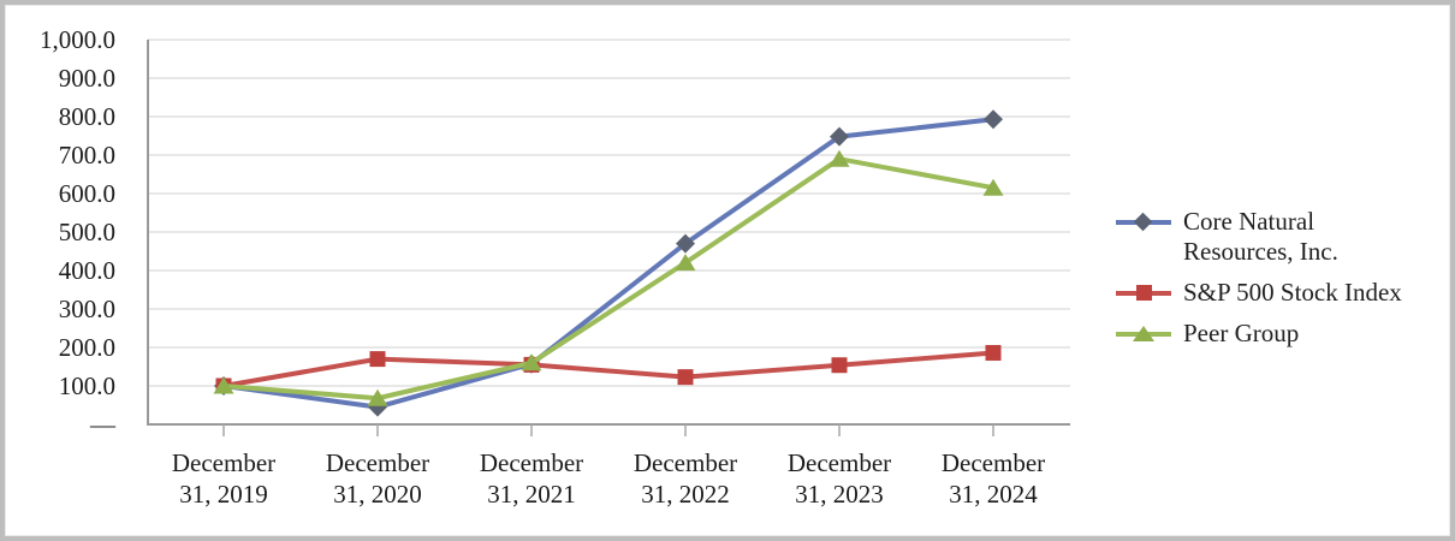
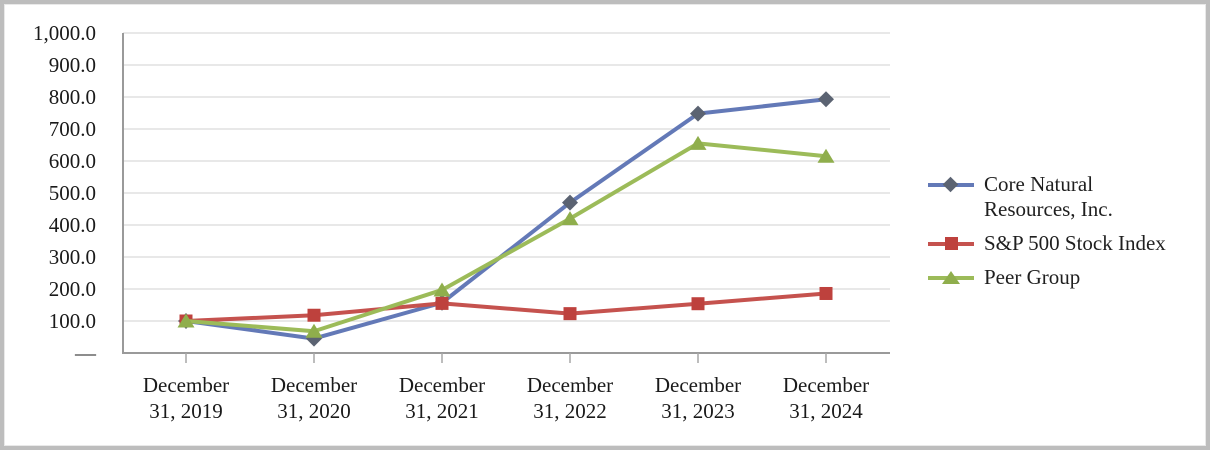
S&P 500 Stock Index/December 31, 2020: 170 -> 120
Peer Group/December 31, 2021: 160 -> 200
Peer Group/December 31, 2023: 690 -> 660
